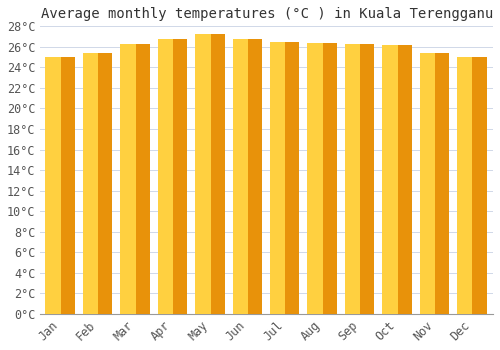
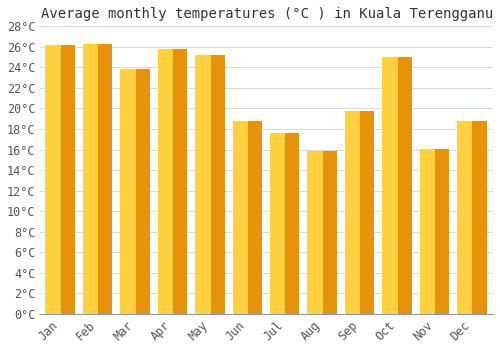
Jan: 25.0°C -> 26.2°C
Feb: 25.4°C -> 26.3°C
Mar: 26.3°C -> 23.8°C
Apr: 26.8°C -> 25.8°C
May: 27.2°C -> 25.2°C
Jun: 26.8°C -> 18.8°C
Jul: 26.5°C -> 17.6°C
Aug: 26.4°C -> 15.9°C
Sep: 26.3°C -> 19.8°C
Oct: 26.2°C -> 25.0°C
Nov: 25.4°C -> 16.1°C
Dec: 25.0°C -> 18.8°C
